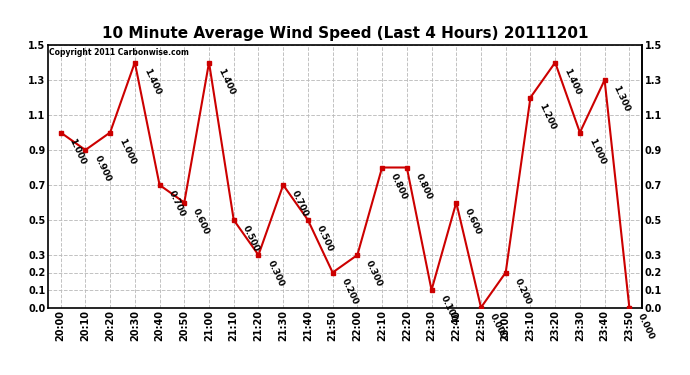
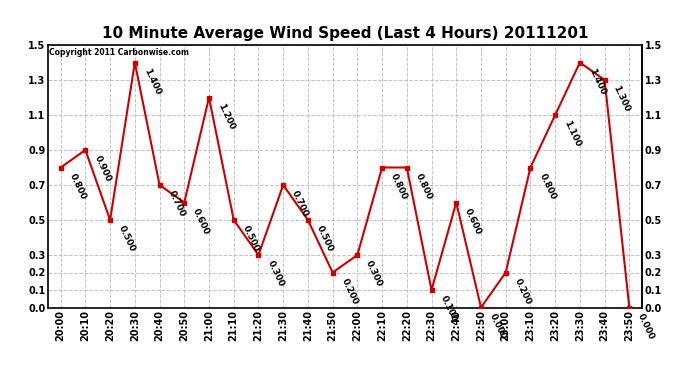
20:00: 1.000 -> 0.800
20:20: 1.000 -> 0.500
21:00: 1.400 -> 1.200
23:10: 1.200 -> 0.800
23:20: 1.400 -> 1.100
23:30: 1.000 -> 1.400
